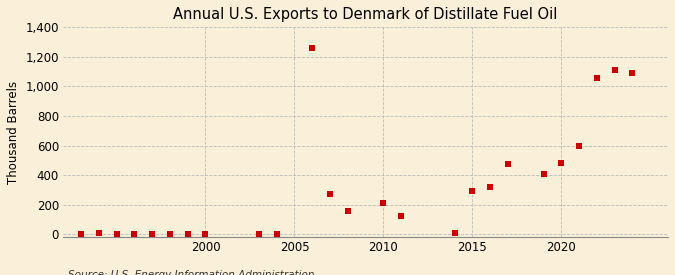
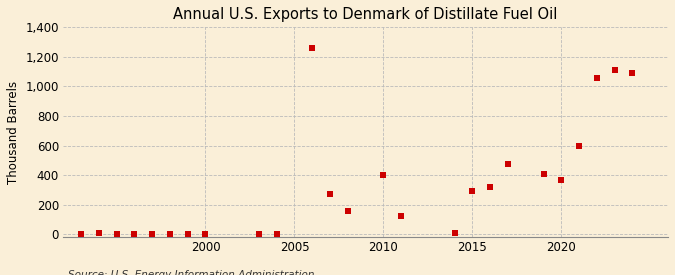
2010: 210 -> 400
2020: 480 -> 370
